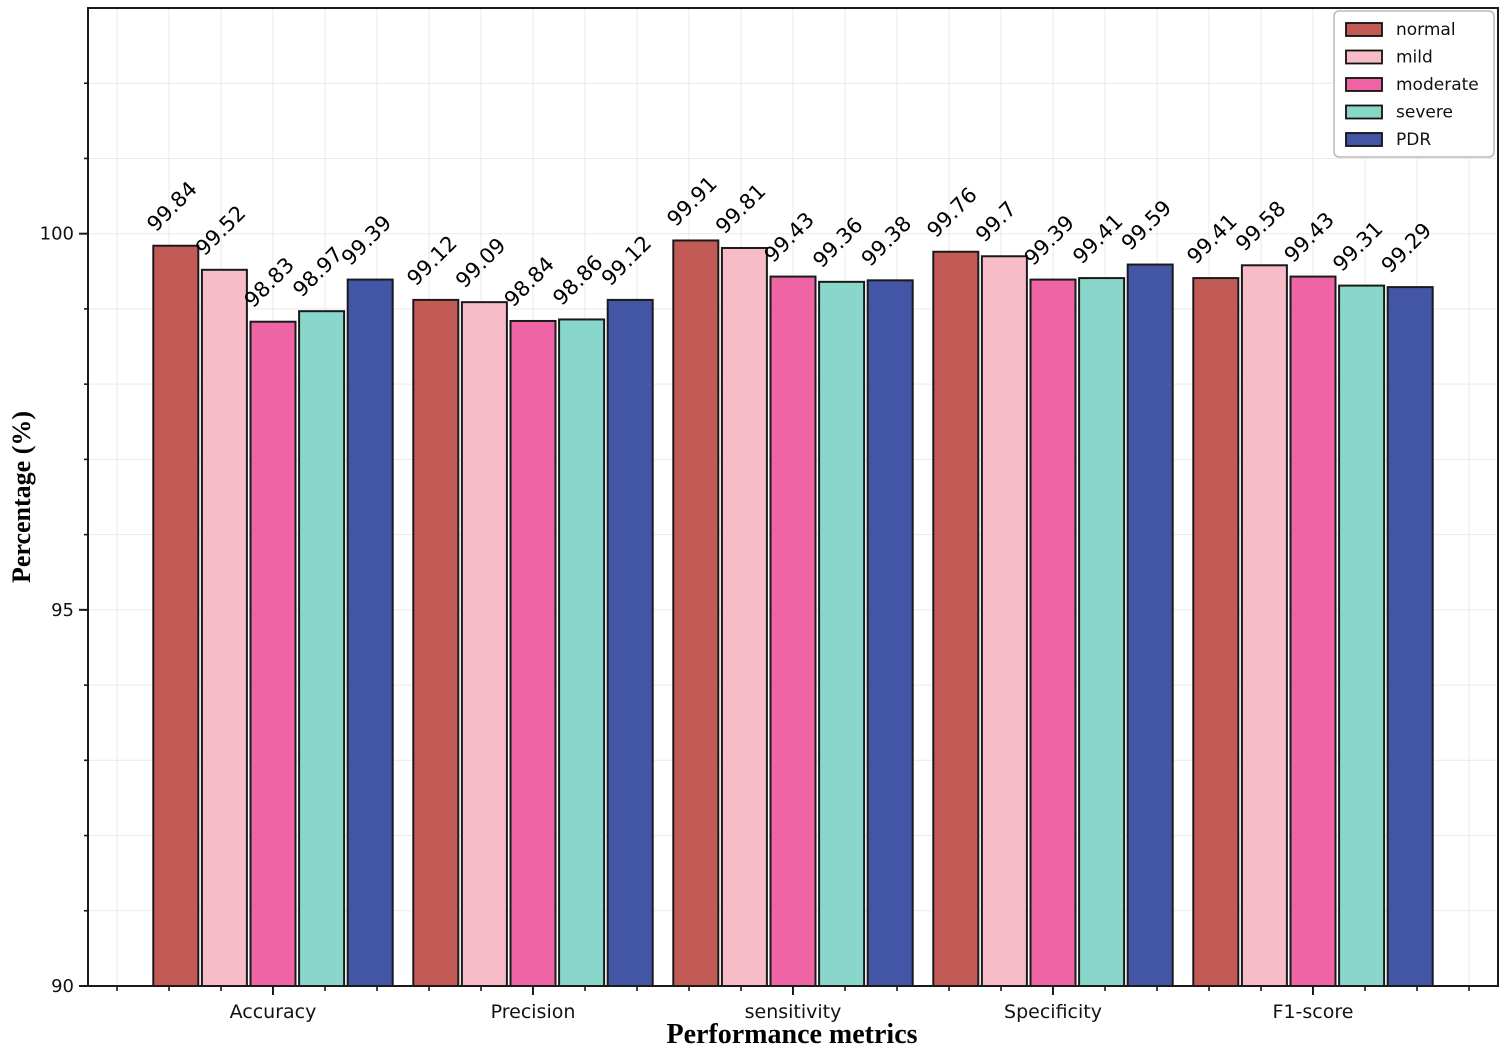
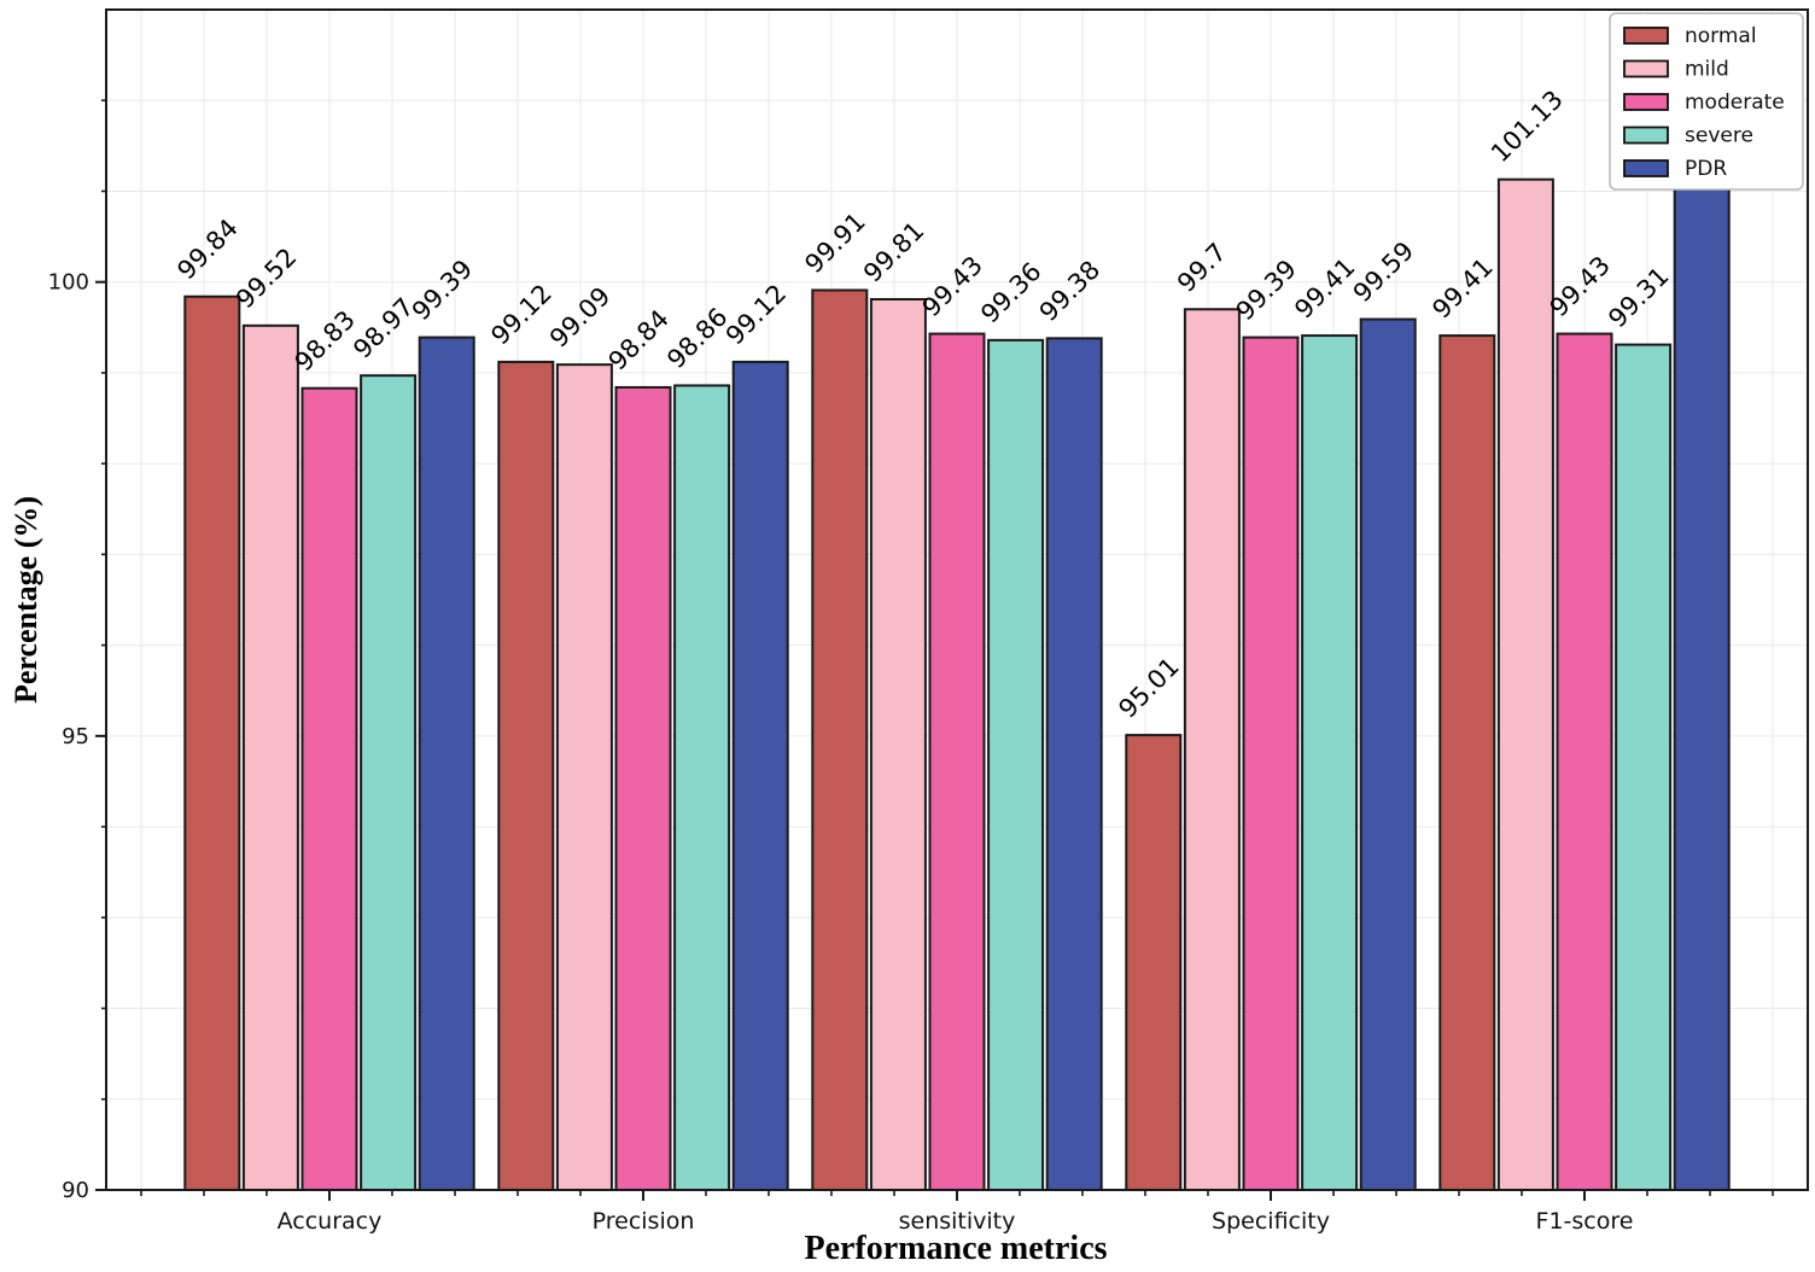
normal/Specificity: 99.76 -> 95.01
mild/F1-score: 99.58 -> 101.13
PDR/F1-score: 99.29 -> 101.42
